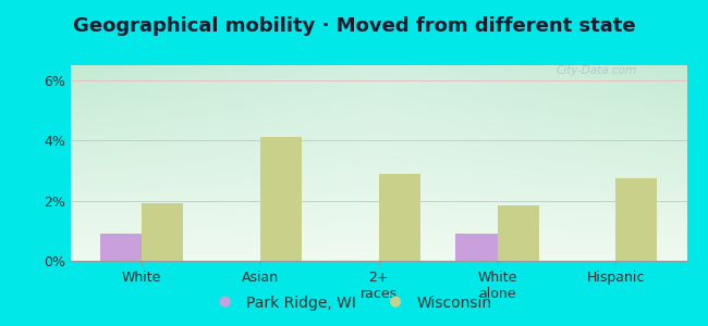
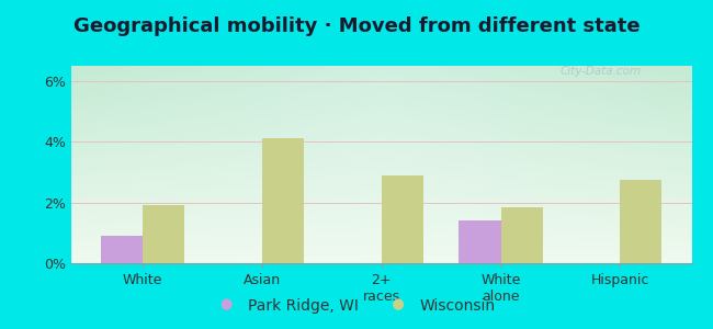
Park Ridge, WI/White alone: 0.9% -> 1.4%
